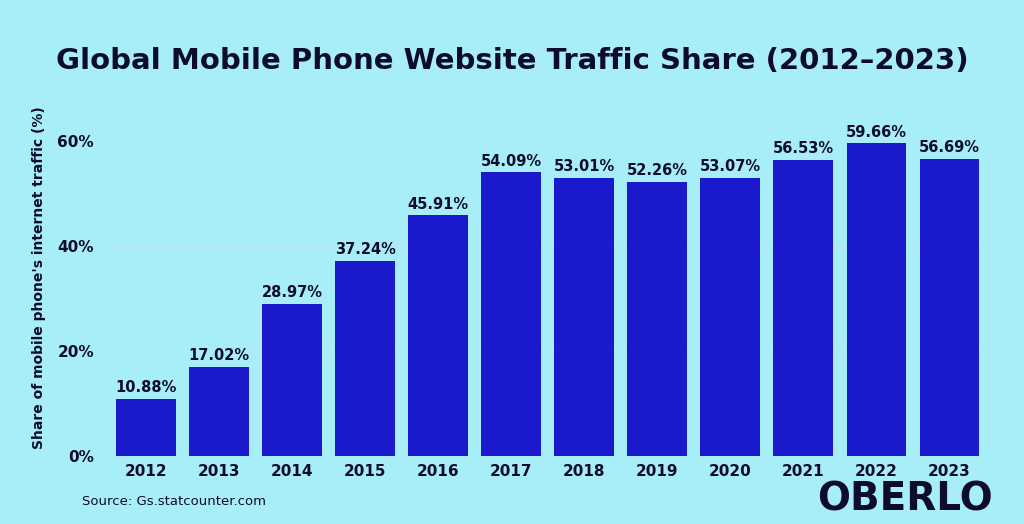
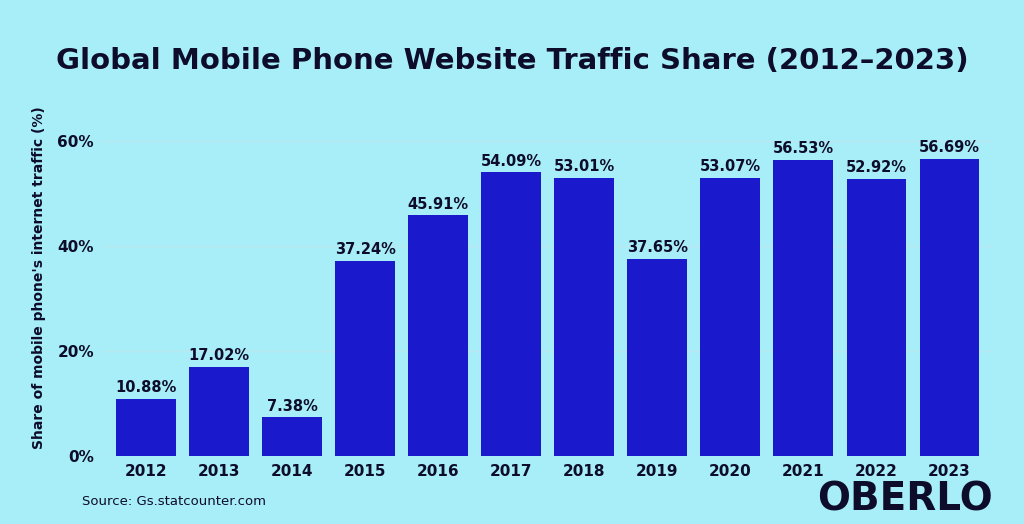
2014: 28.97% -> 7.38%
2019: 52.26% -> 37.65%
2022: 59.66% -> 52.92%
